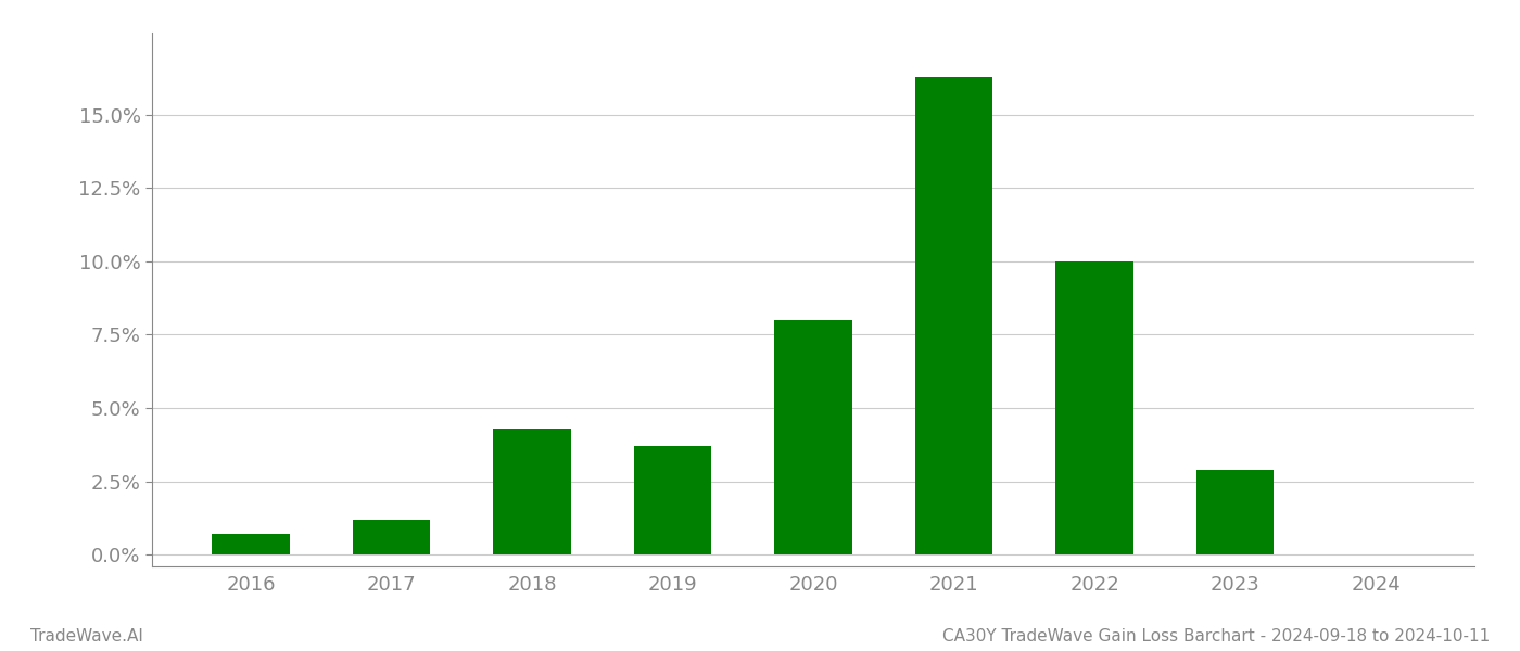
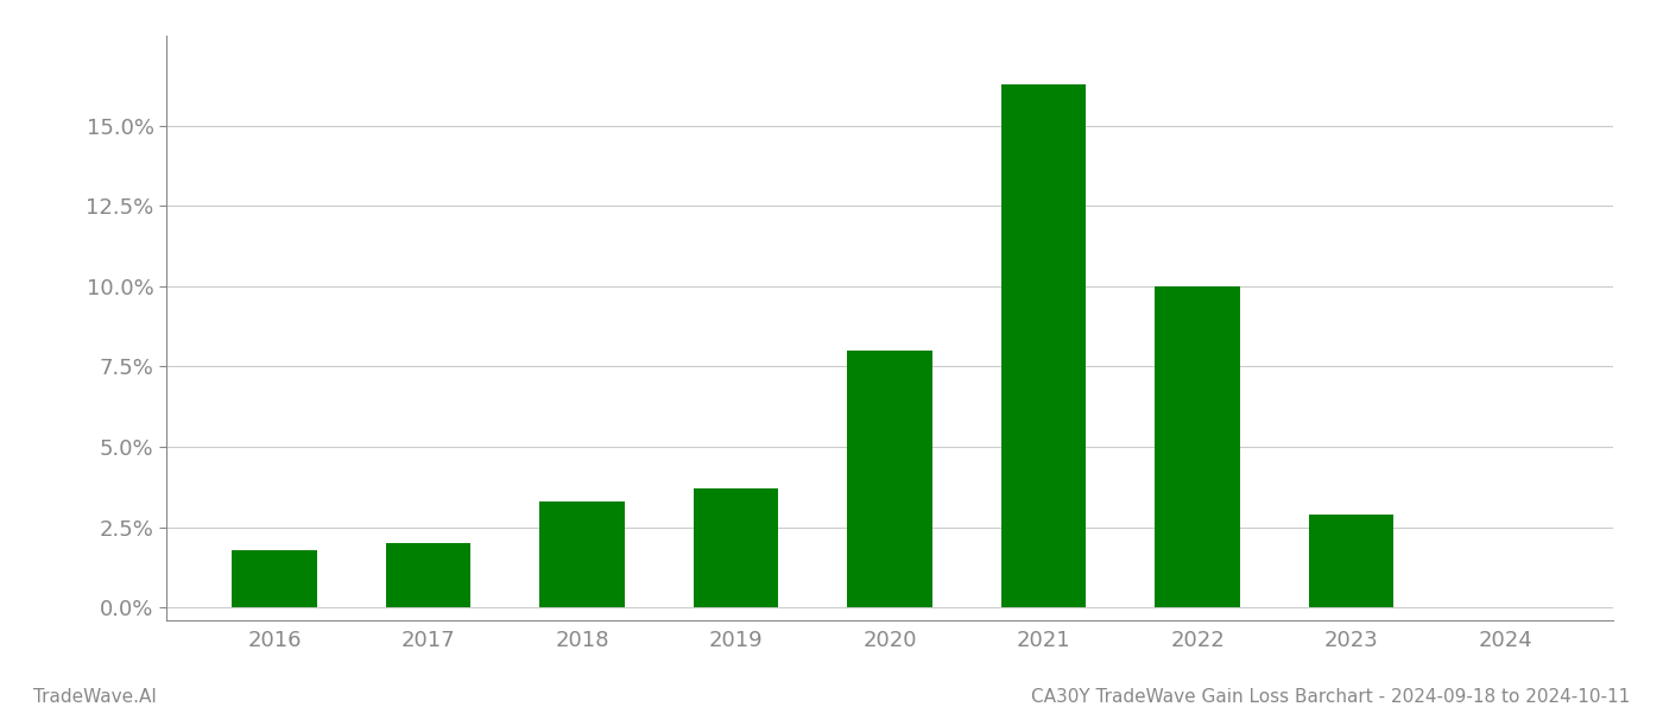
2016: 0.7% -> 1.8%
2017: 1.2% -> 2.0%
2018: 4.3% -> 3.3%
